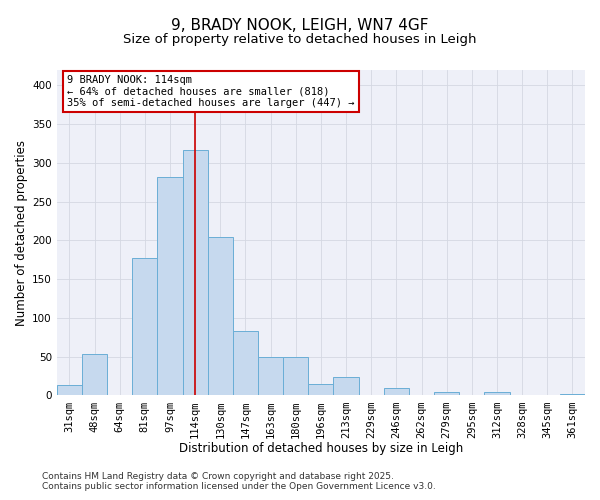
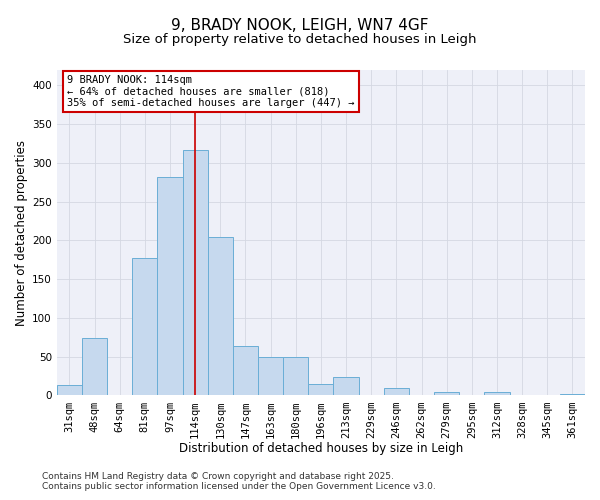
48sqm: 53 -> 74
147sqm: 83 -> 64
